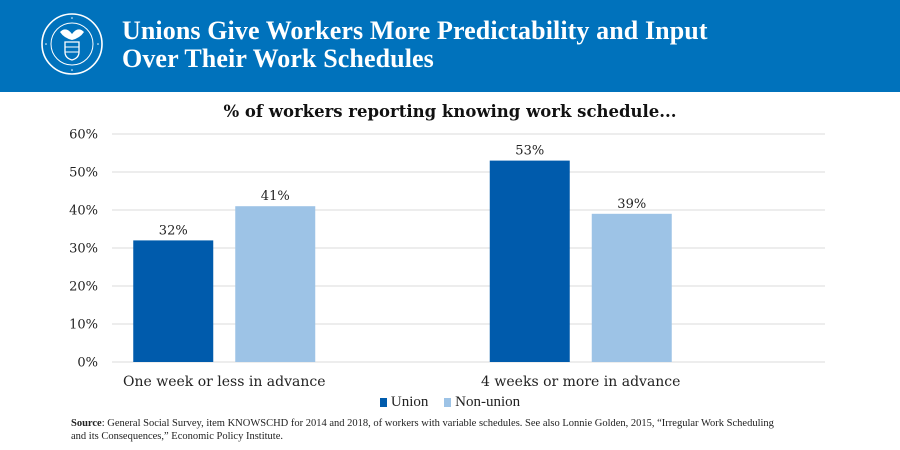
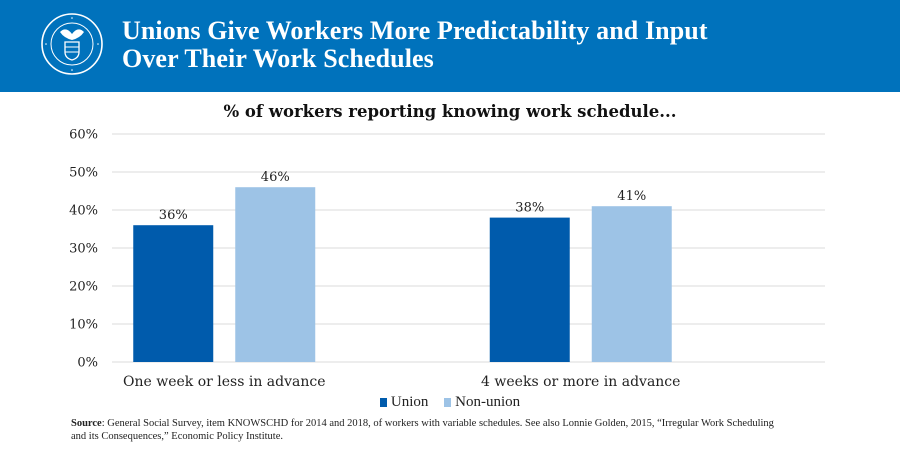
Union/One week or less in advance: 32% -> 36%
Non-union/One week or less in advance: 41% -> 46%
Union/4 weeks or more in advance: 53% -> 38%
Non-union/4 weeks or more in advance: 39% -> 41%
